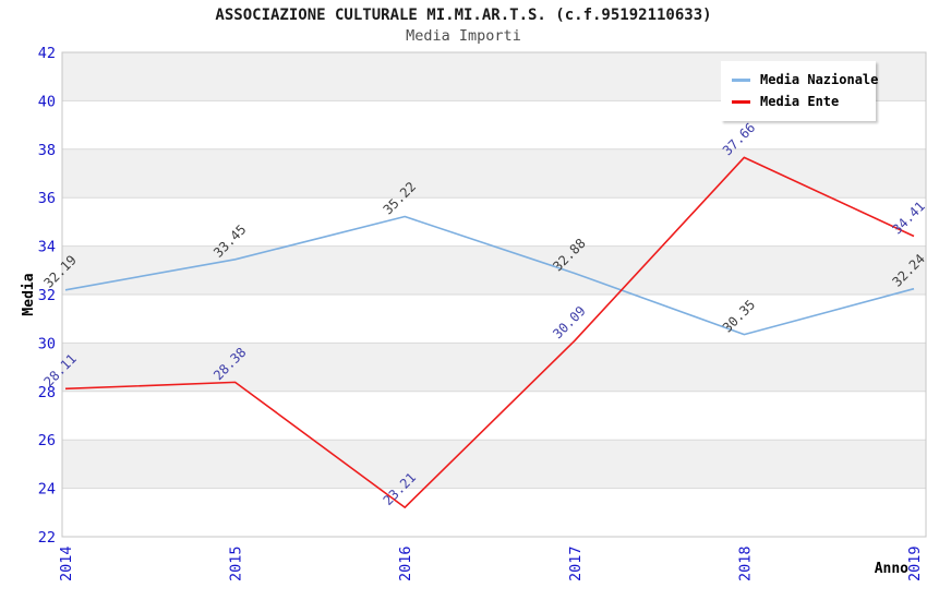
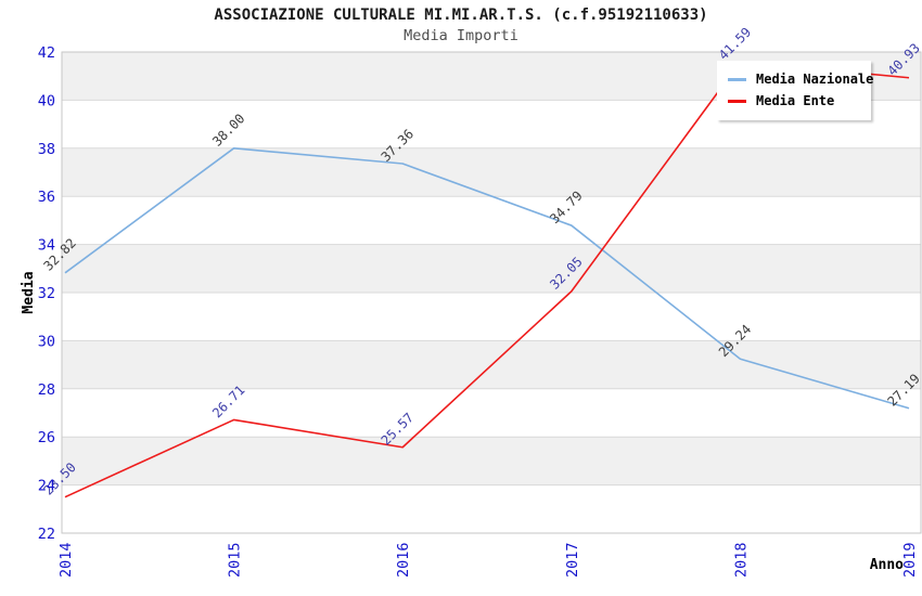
Media Nazionale/2014: 32.19 -> 32.82
Media Ente/2014: 28.11 -> 23.50
Media Nazionale/2015: 33.45 -> 38.00
Media Ente/2015: 28.38 -> 26.71
Media Nazionale/2016: 35.22 -> 37.36
Media Ente/2016: 23.21 -> 25.57
Media Nazionale/2017: 32.88 -> 34.79
Media Ente/2017: 30.09 -> 32.05
Media Nazionale/2018: 30.35 -> 29.24
Media Ente/2018: 37.66 -> 41.59
Media Nazionale/2019: 32.24 -> 27.19
Media Ente/2019: 34.41 -> 40.93
